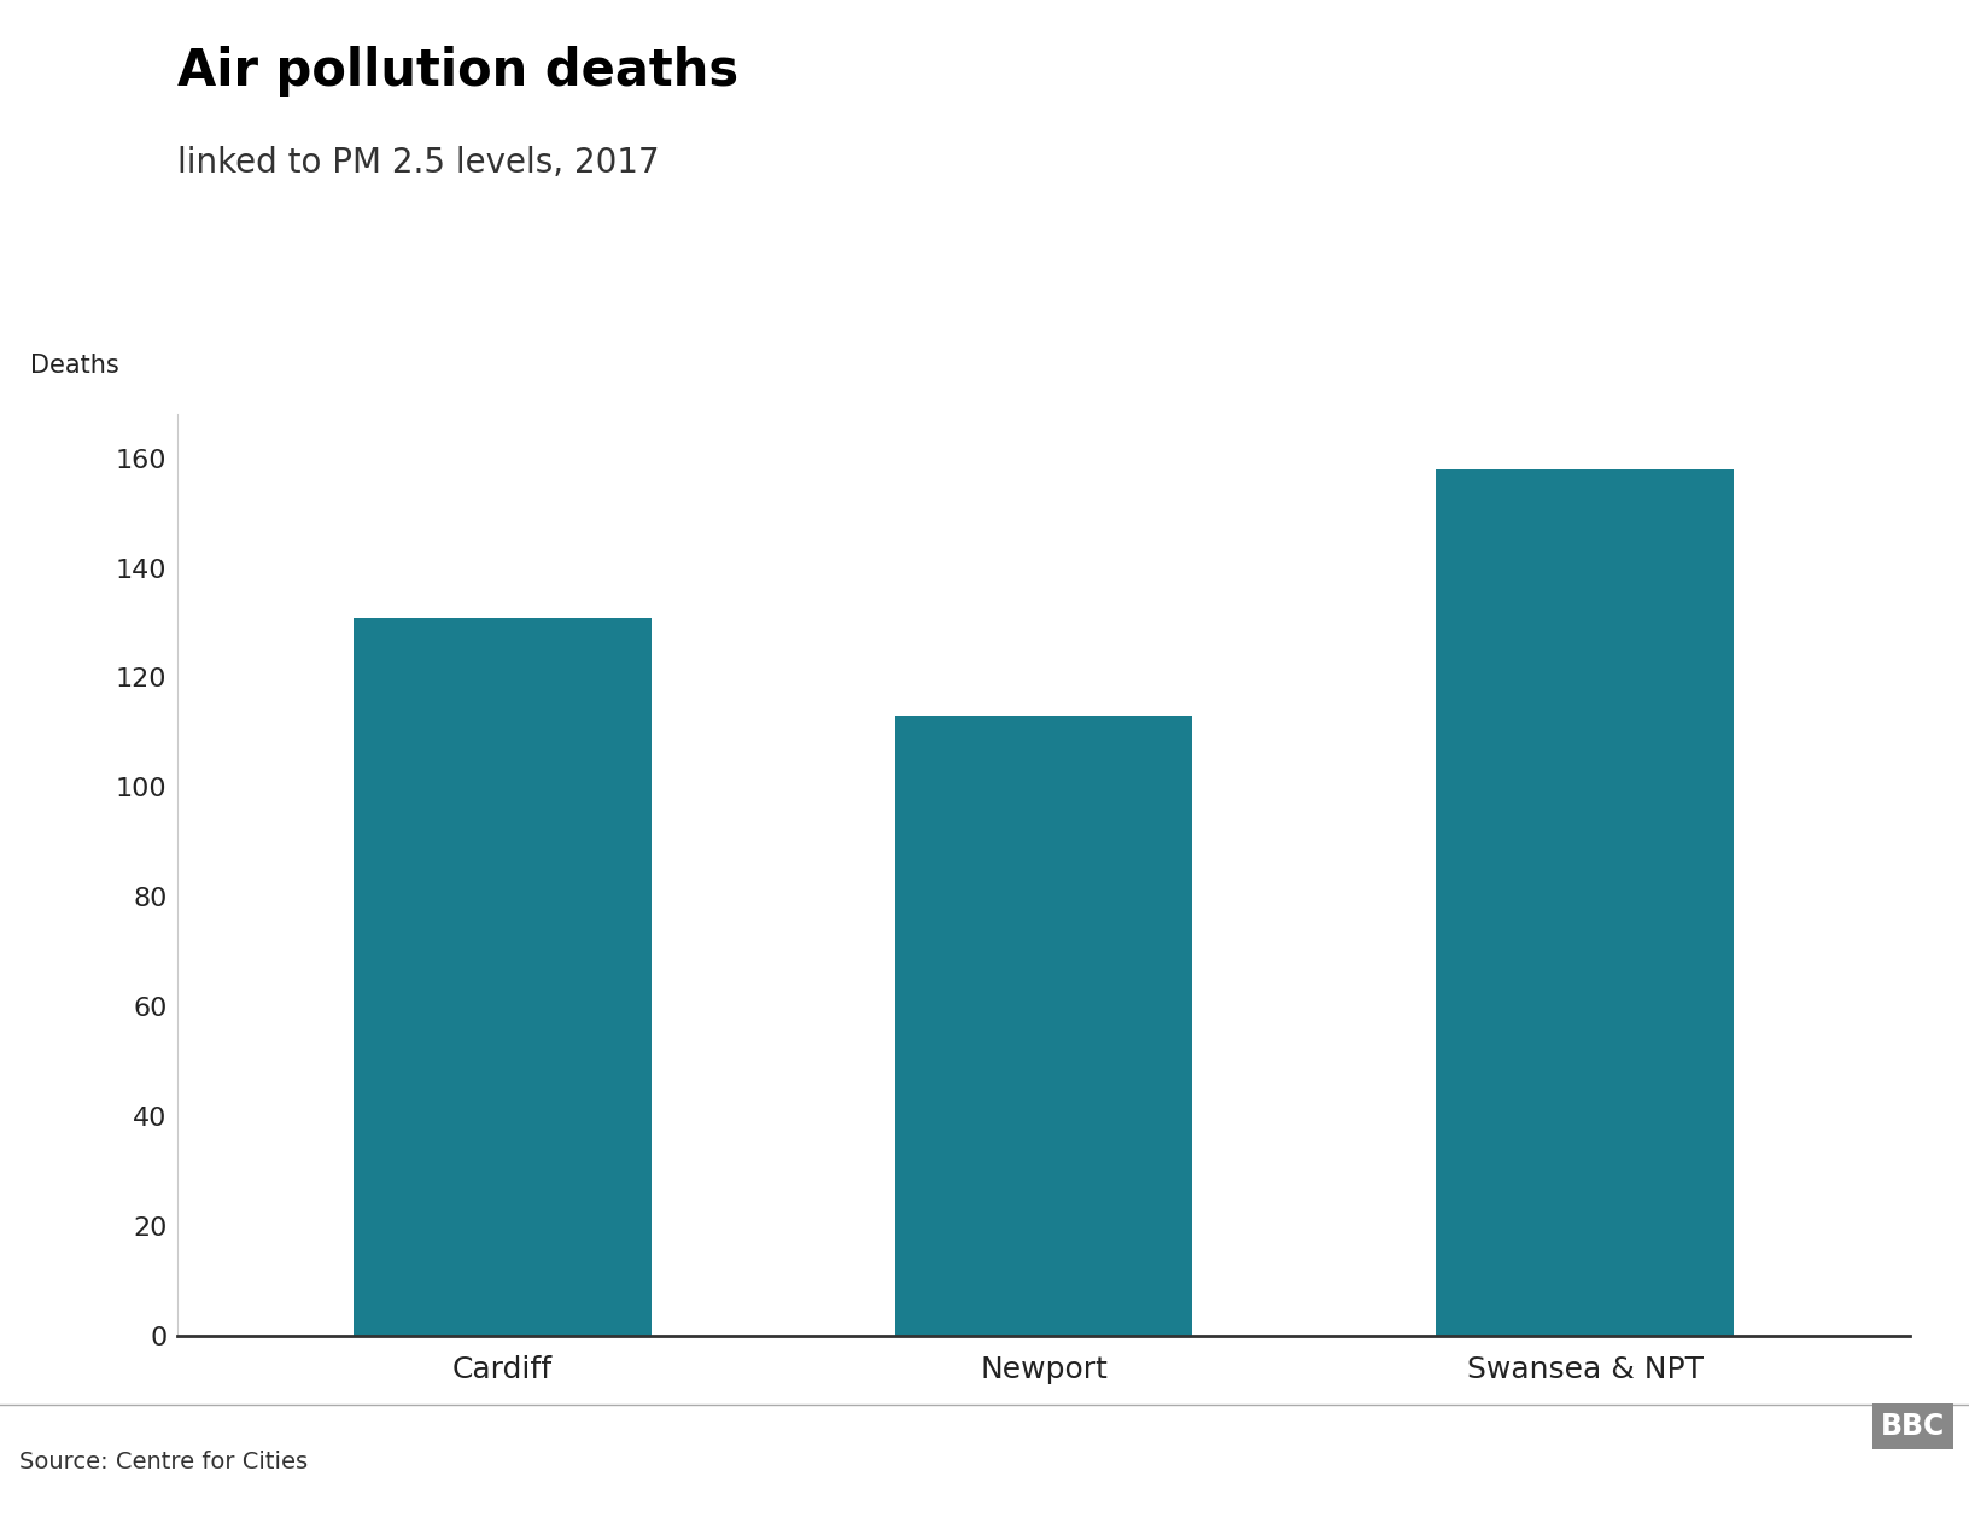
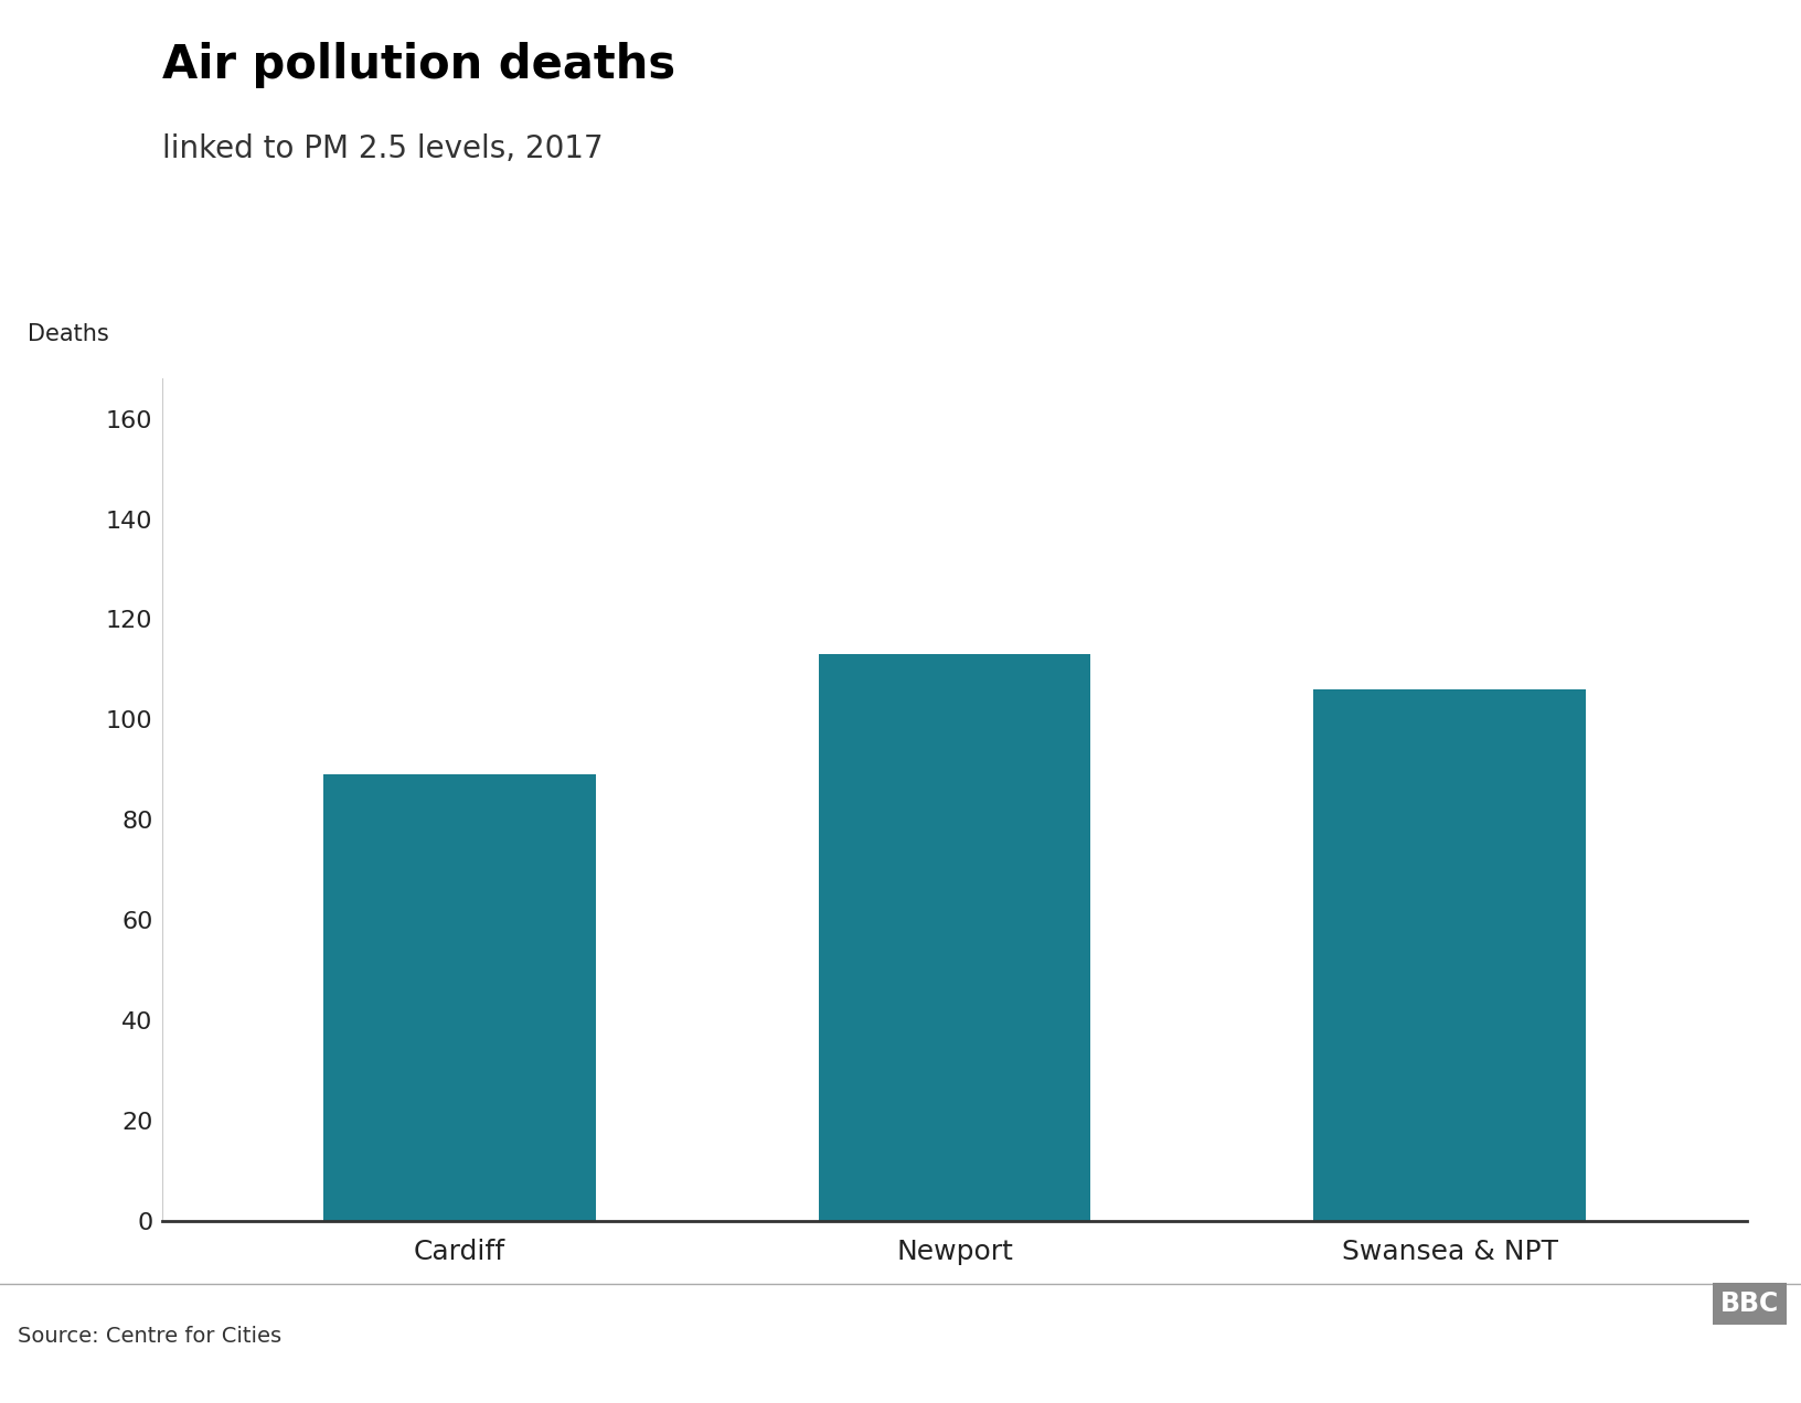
Cardiff: 131 -> 89
Swansea & NPT: 158 -> 106
